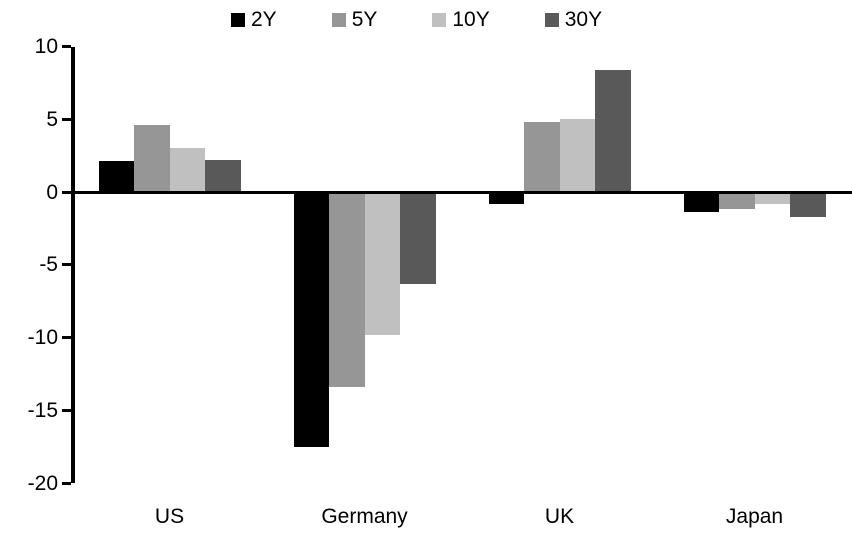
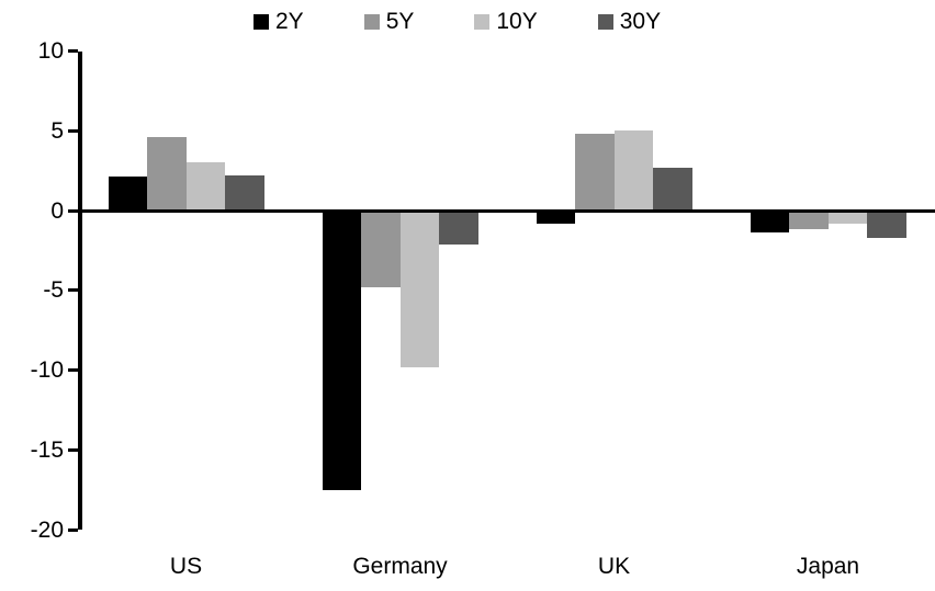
5Y/Germany: -13.4 -> -4.8
30Y/Germany: -6.3 -> -2.1
30Y/UK: 8.4 -> 2.7
